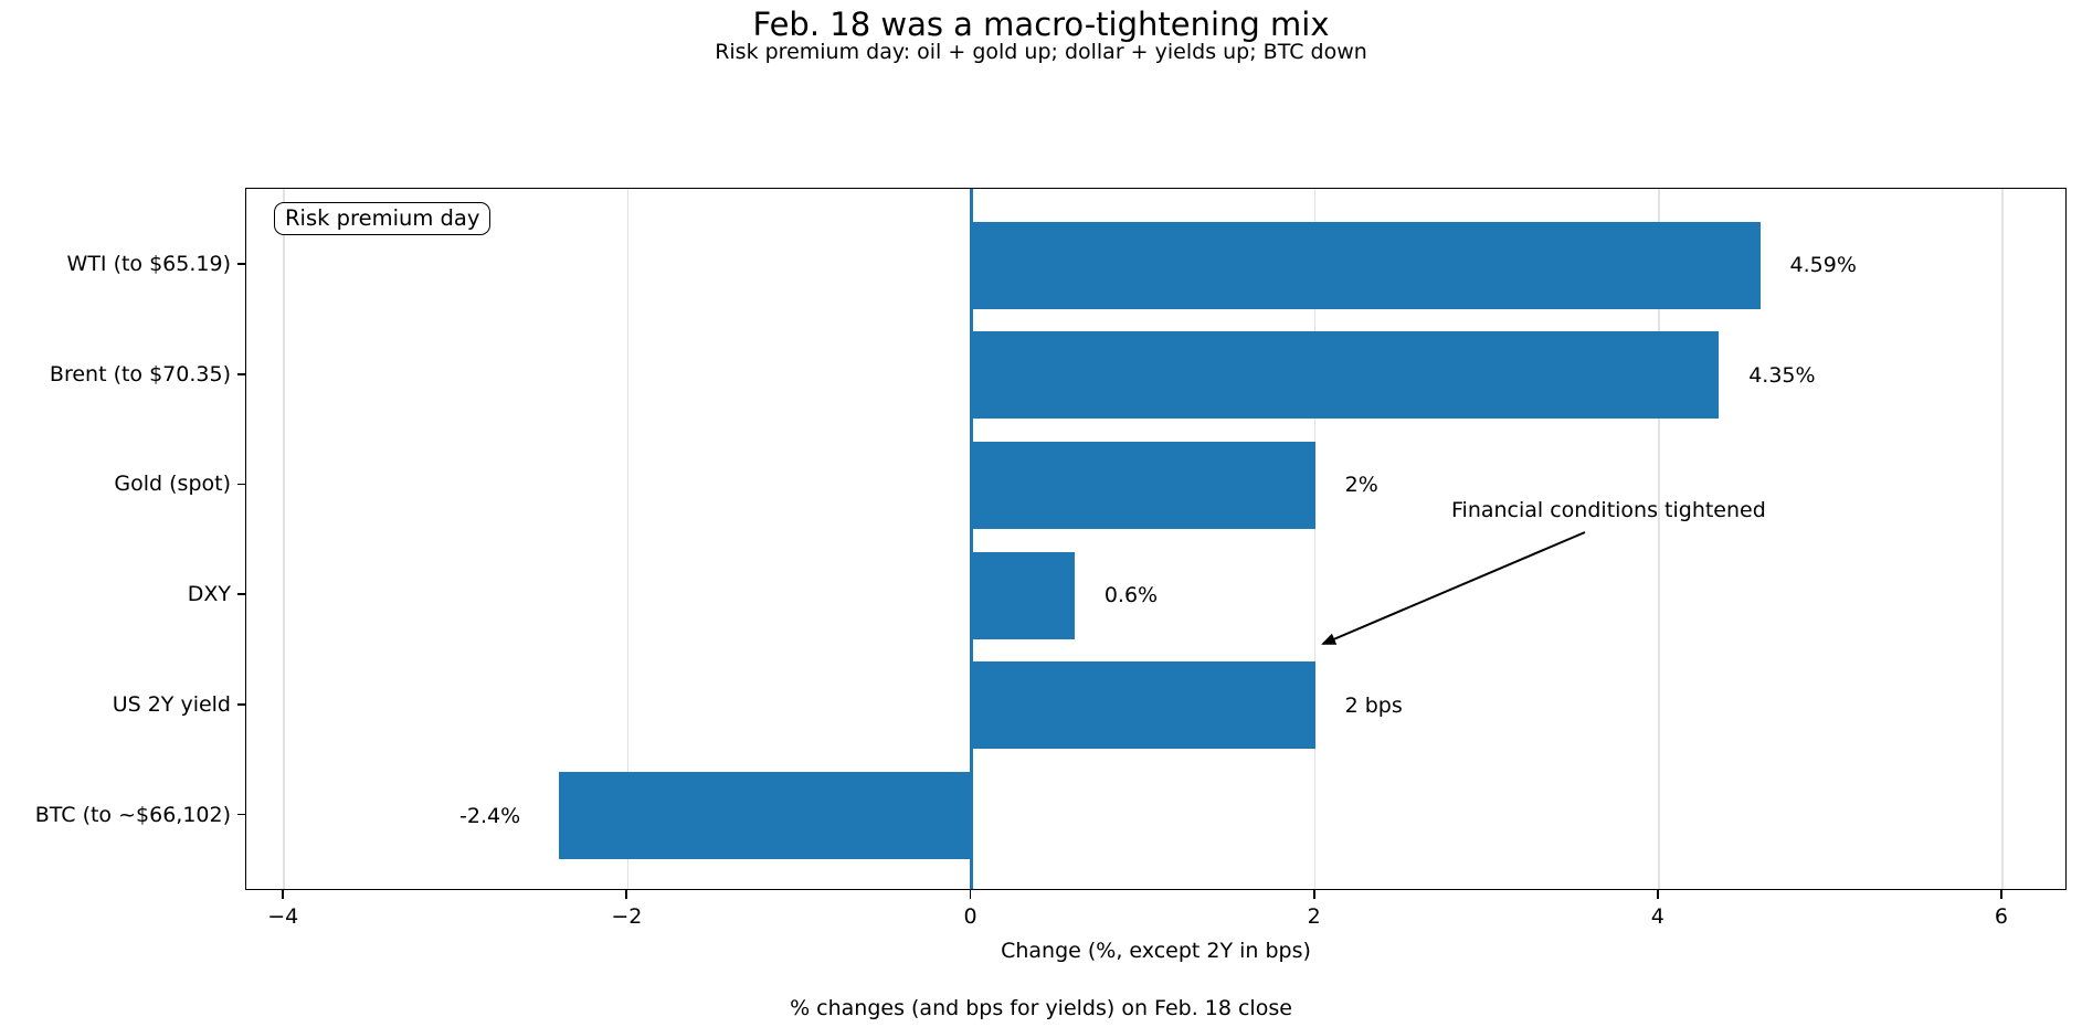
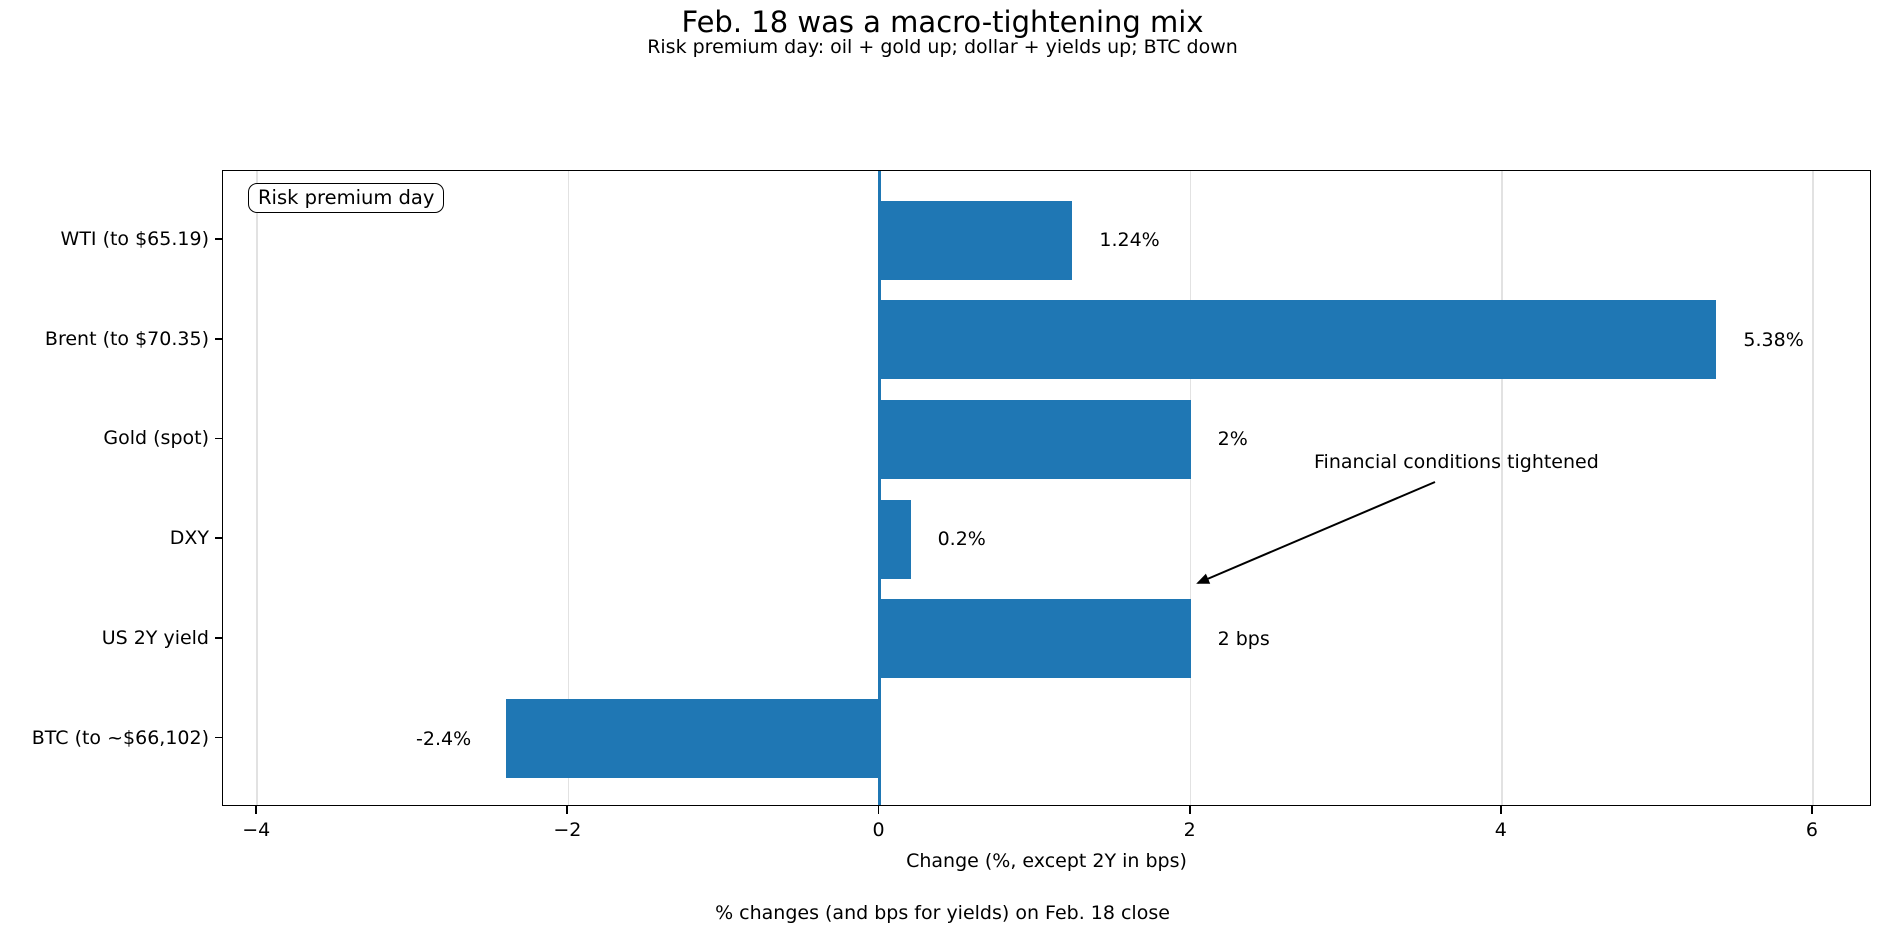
WTI (to $65.19): 4.59% -> 1.24%
Brent (to $70.35): 4.35% -> 5.38%
DXY: 0.6% -> 0.2%
